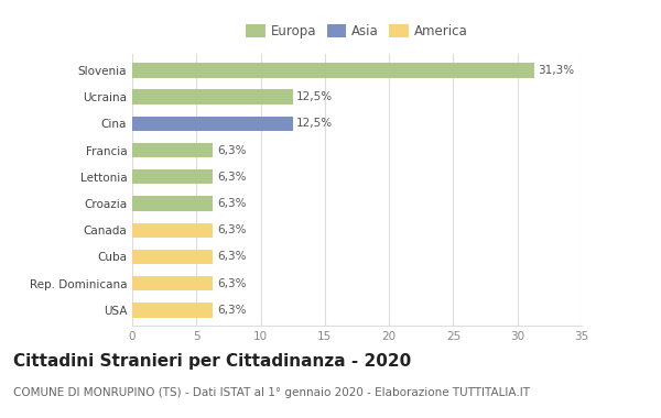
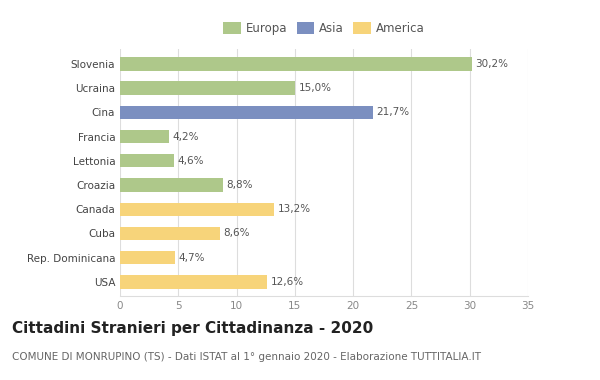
Slovenia: 31,3% -> 30,2%
Ucraina: 12,5% -> 15,0%
Cina: 12,5% -> 21,7%
Francia: 6,3% -> 4,2%
Lettonia: 6,3% -> 4,6%
Croazia: 6,3% -> 8,8%
Canada: 6,3% -> 13,2%
Cuba: 6,3% -> 8,6%
Rep. Dominicana: 6,3% -> 4,7%
USA: 6,3% -> 12,6%
